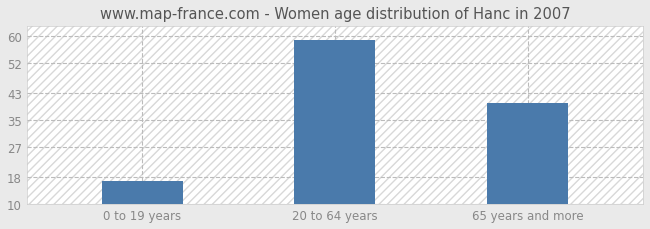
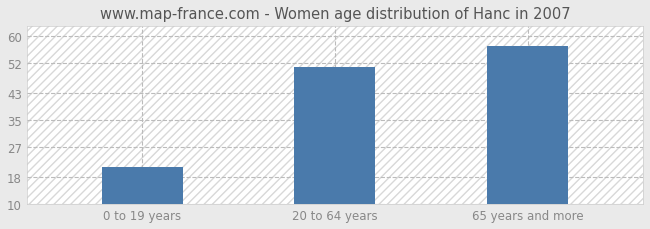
0 to 19 years: 17 -> 21
20 to 64 years: 59 -> 51
65 years and more: 40 -> 57
